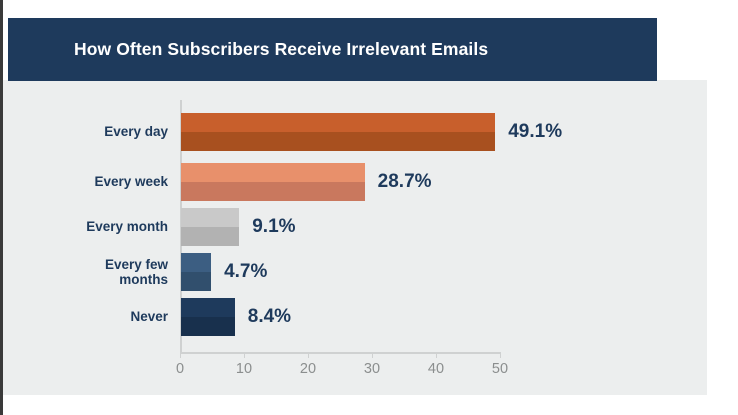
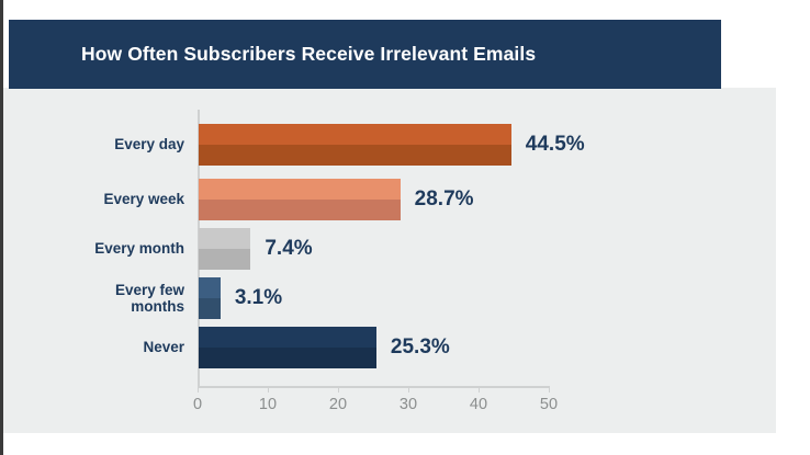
Every day: 49.1% -> 44.5%
Every month: 9.1% -> 7.4%
Every few months: 4.7% -> 3.1%
Never: 8.4% -> 25.3%
